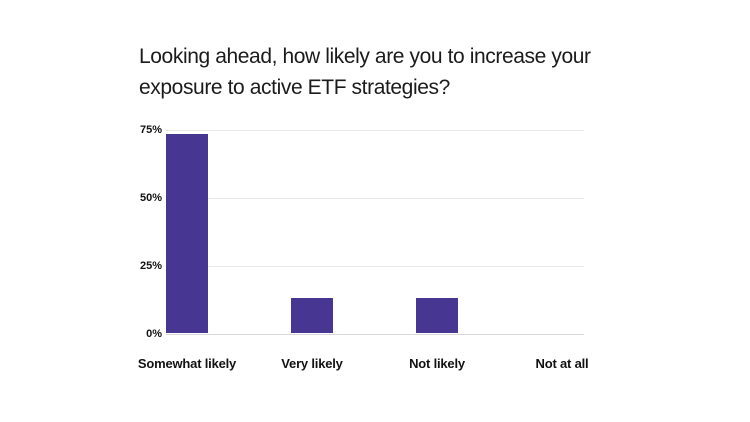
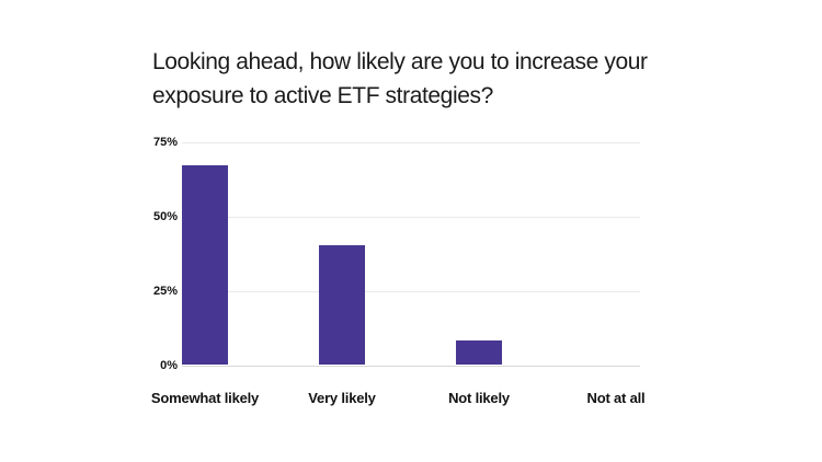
Somewhat likely: 73% -> 67%
Very likely: 13% -> 40%
Not likely: 13% -> 8%
